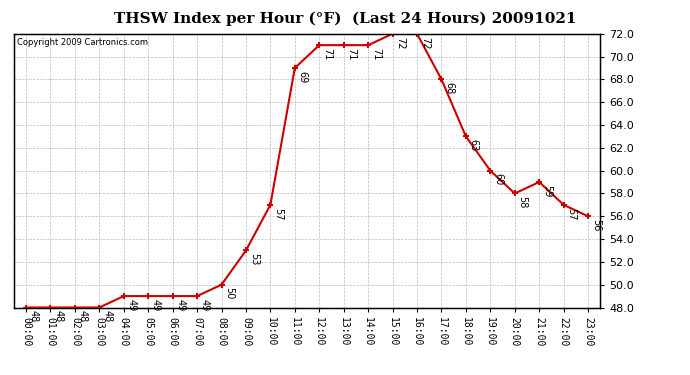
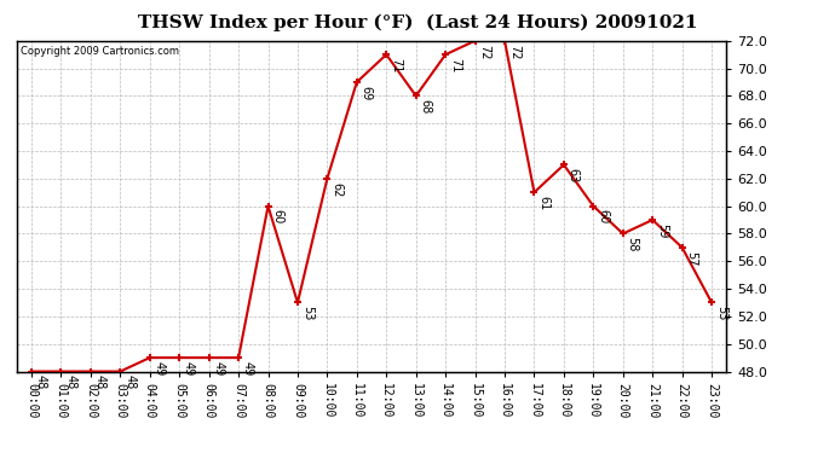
08:00: 50 -> 60
10:00: 57 -> 62
13:00: 71 -> 68
17:00: 68 -> 61
23:00: 56 -> 53
